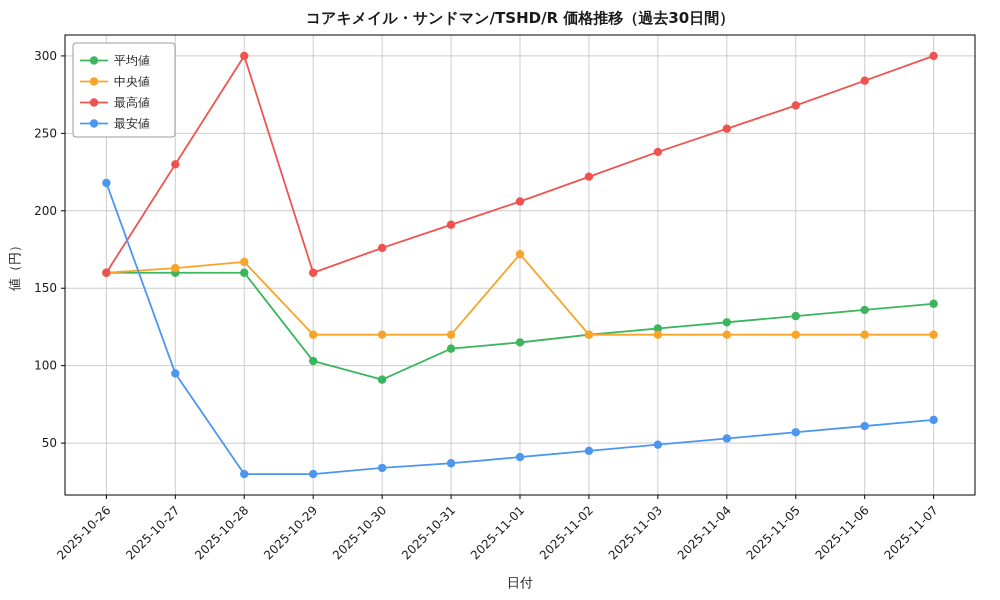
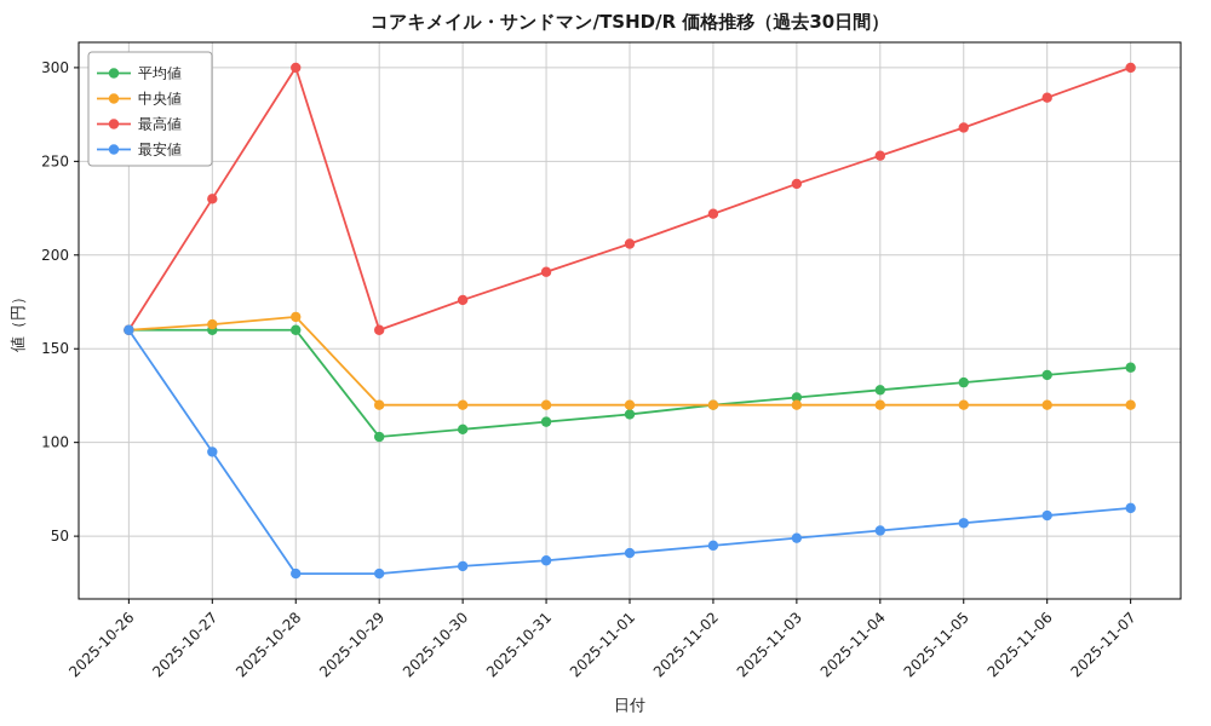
最安値/2025-10-26: 218 -> 160
平均値/2025-10-30: 91 -> 107
中央値/2025-11-01: 172 -> 120
